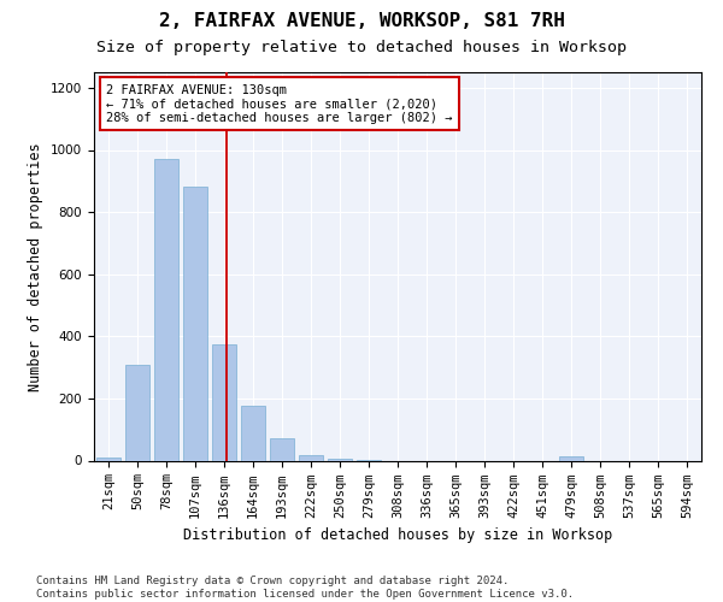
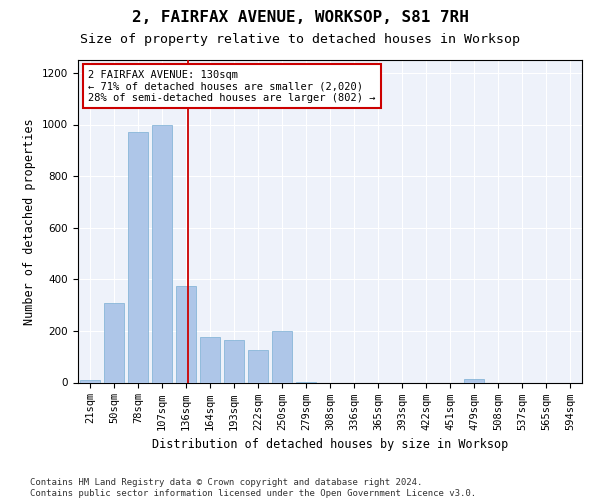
107sqm: 880 -> 1000
193sqm: 70 -> 165
222sqm: 18 -> 125
250sqm: 5 -> 200
